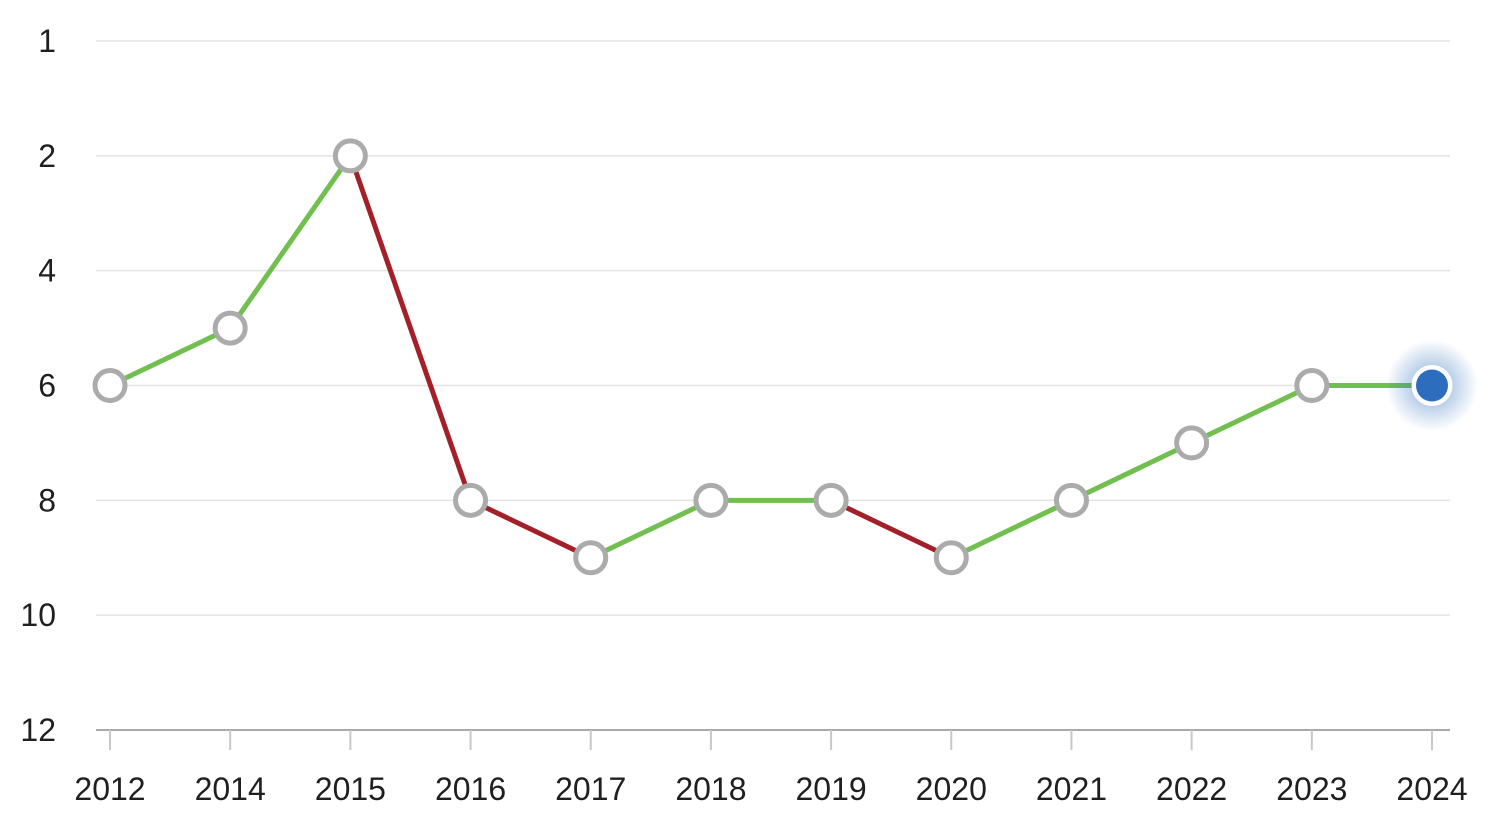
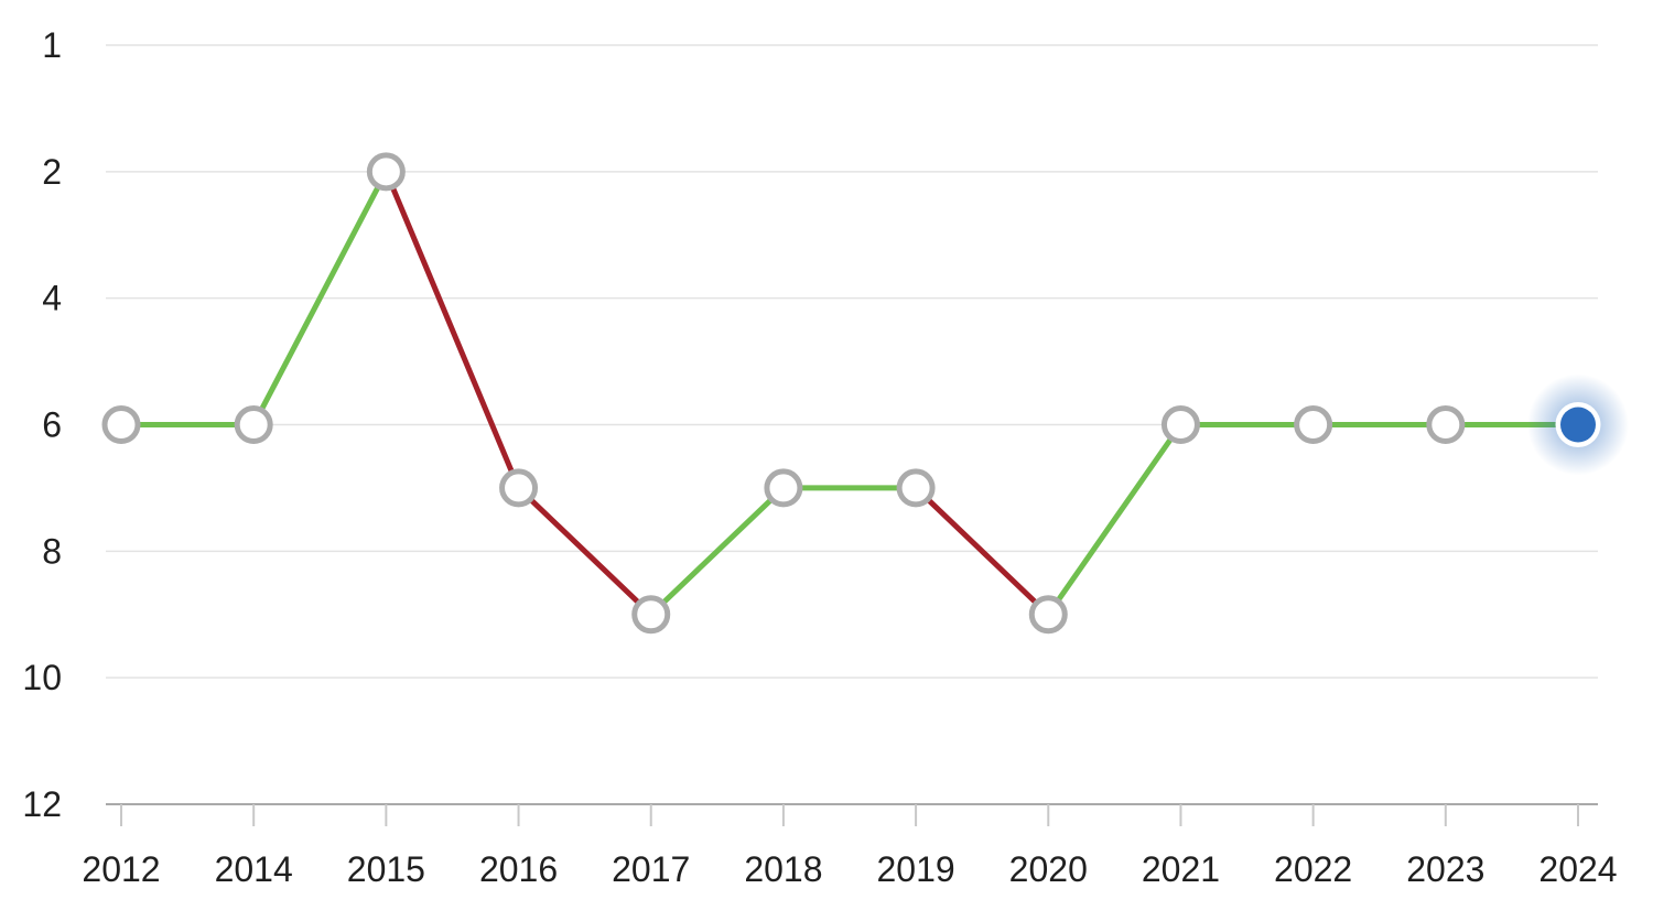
2014: 5 -> 6
2016: 8 -> 7
2018: 8 -> 7
2019: 8 -> 7
2021: 8 -> 6
2022: 7 -> 6
